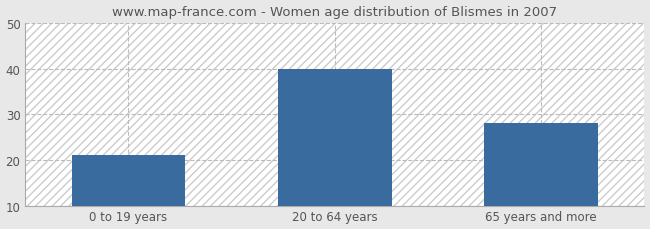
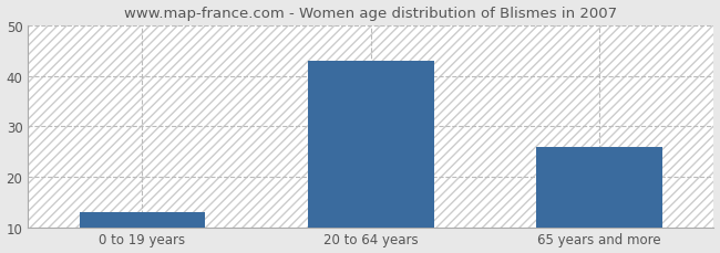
0 to 19 years: 21 -> 13
20 to 64 years: 40 -> 43
65 years and more: 28 -> 26
